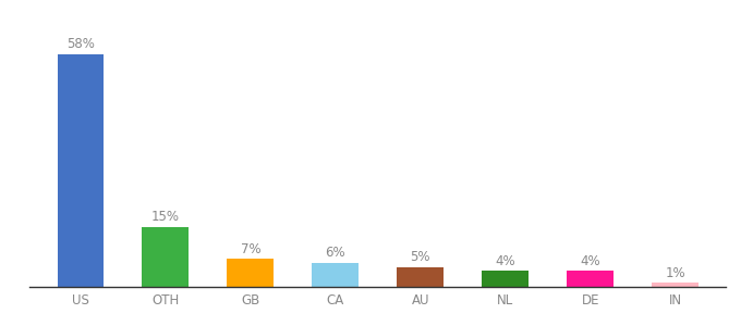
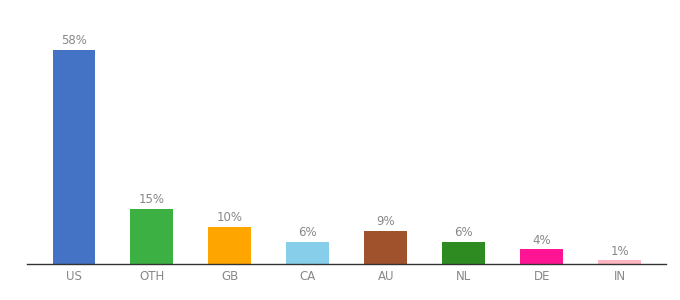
GB: 7% -> 10%
AU: 5% -> 9%
NL: 4% -> 6%
